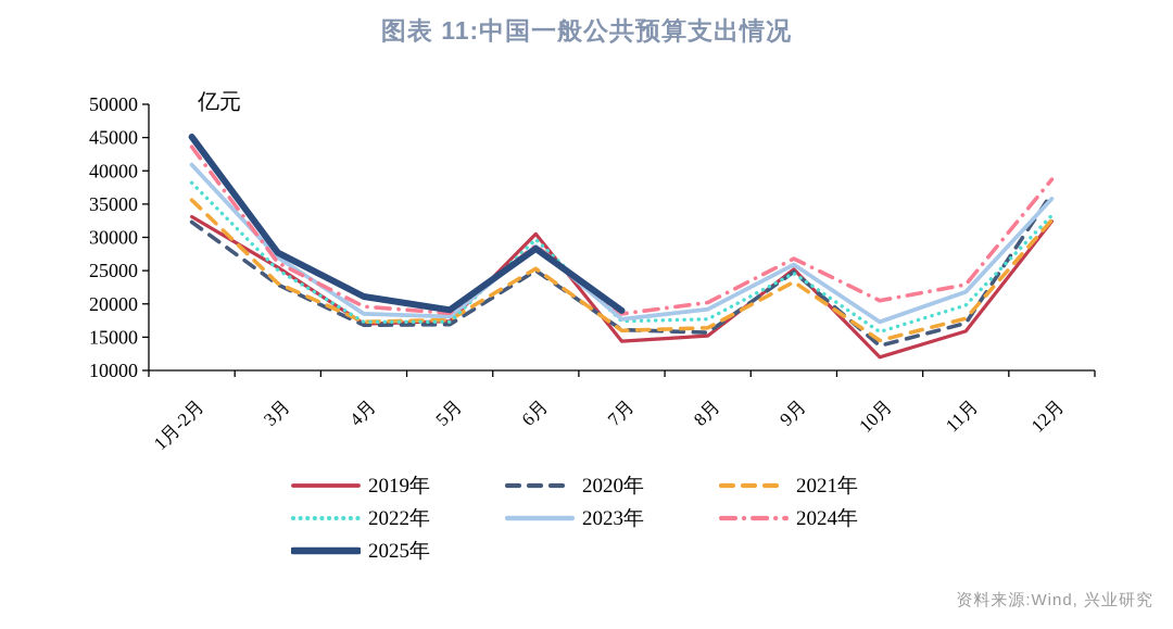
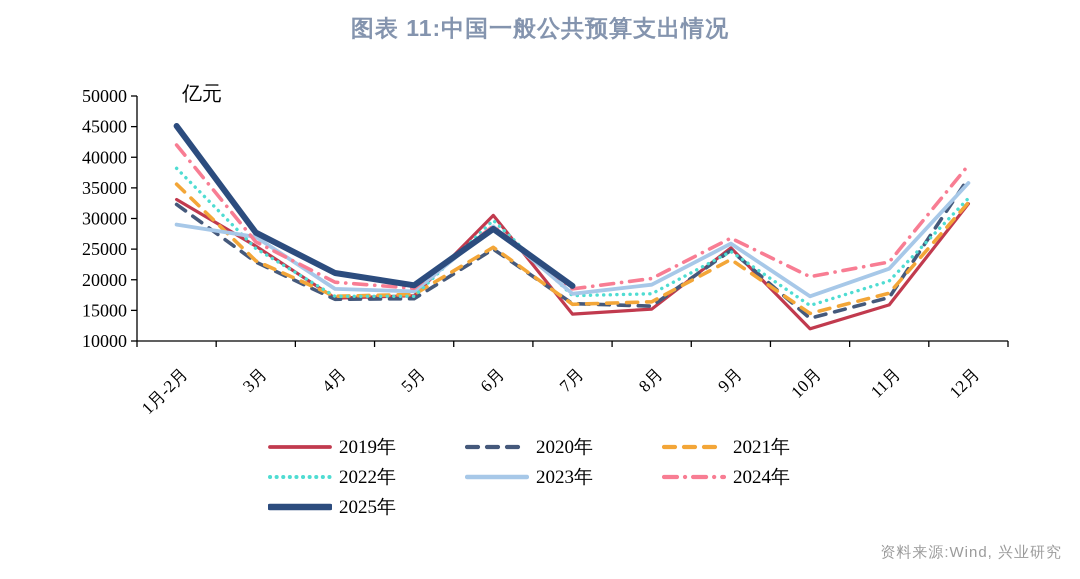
2023年/1月-2月: 41000 -> 29000
2024年/1月-2月: 44000 -> 42000
